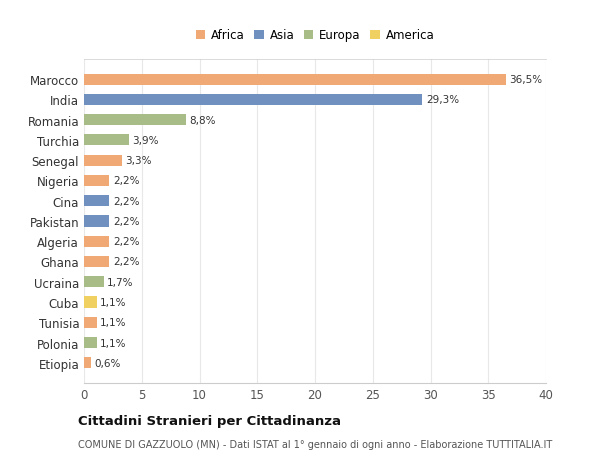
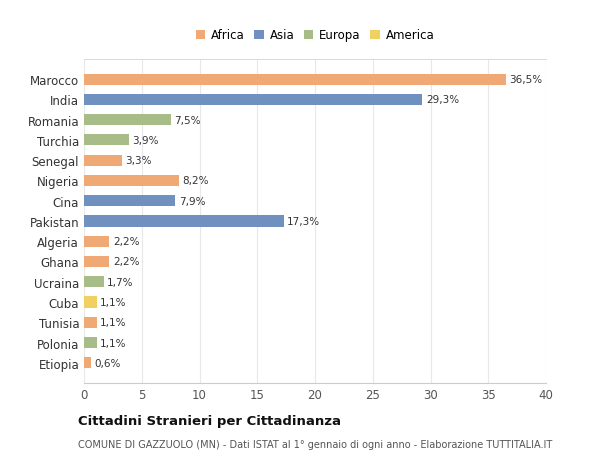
Romania: 8,8% -> 7,5%
Nigeria: 2,2% -> 8,2%
Cina: 2,2% -> 7,9%
Pakistan: 2,2% -> 17,3%
